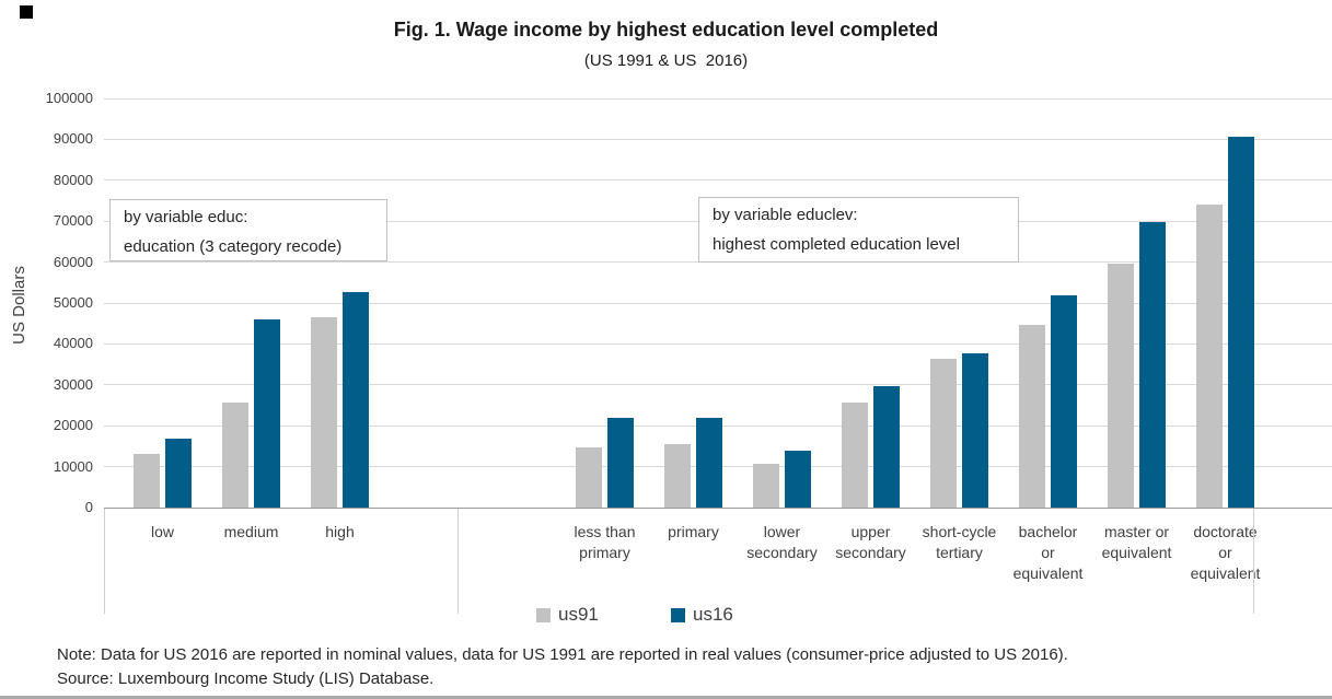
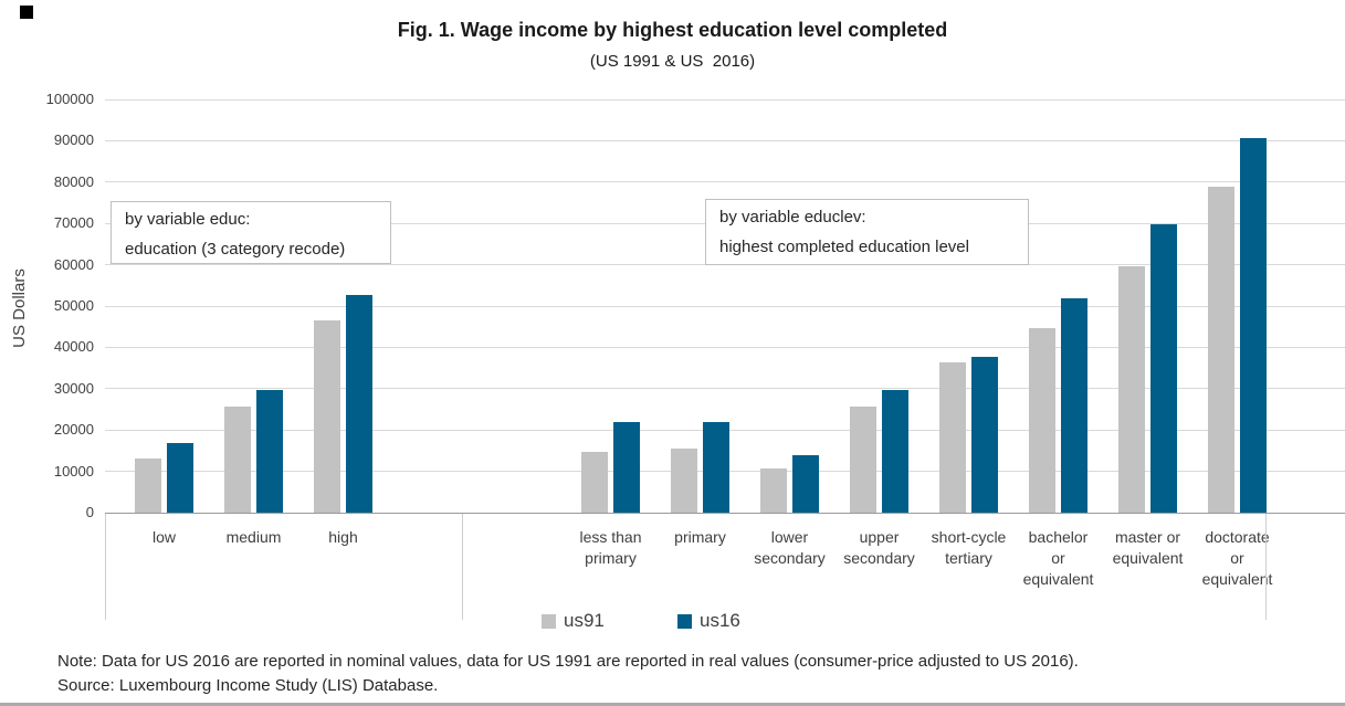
us16/medium: 46000 -> 30000
us91/doctorate or equivalent: 74000 -> 79000
